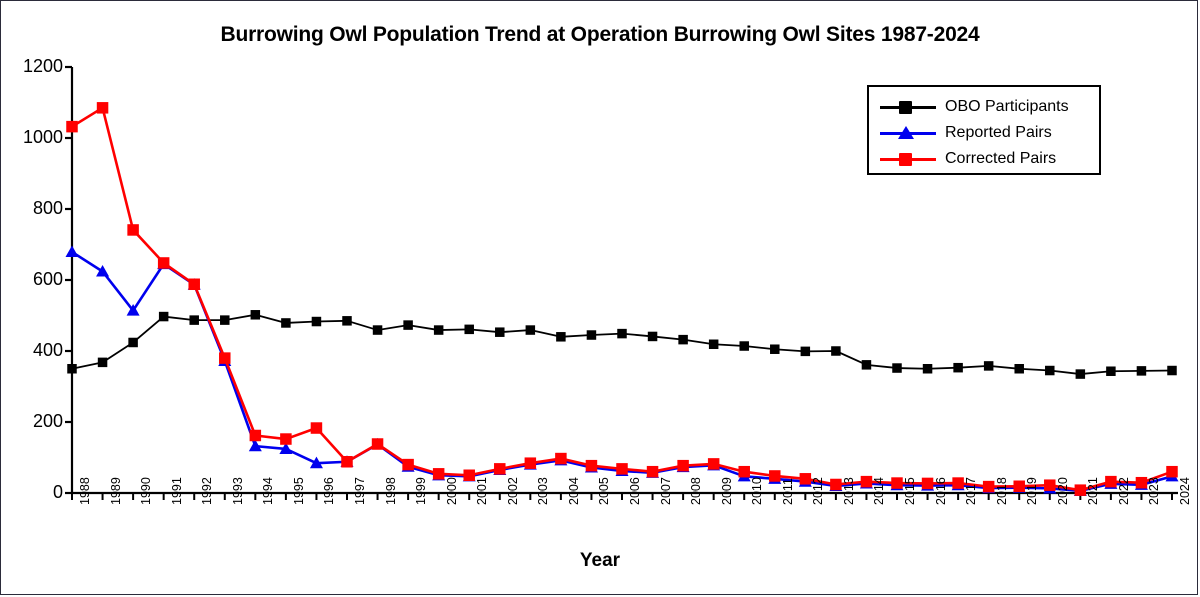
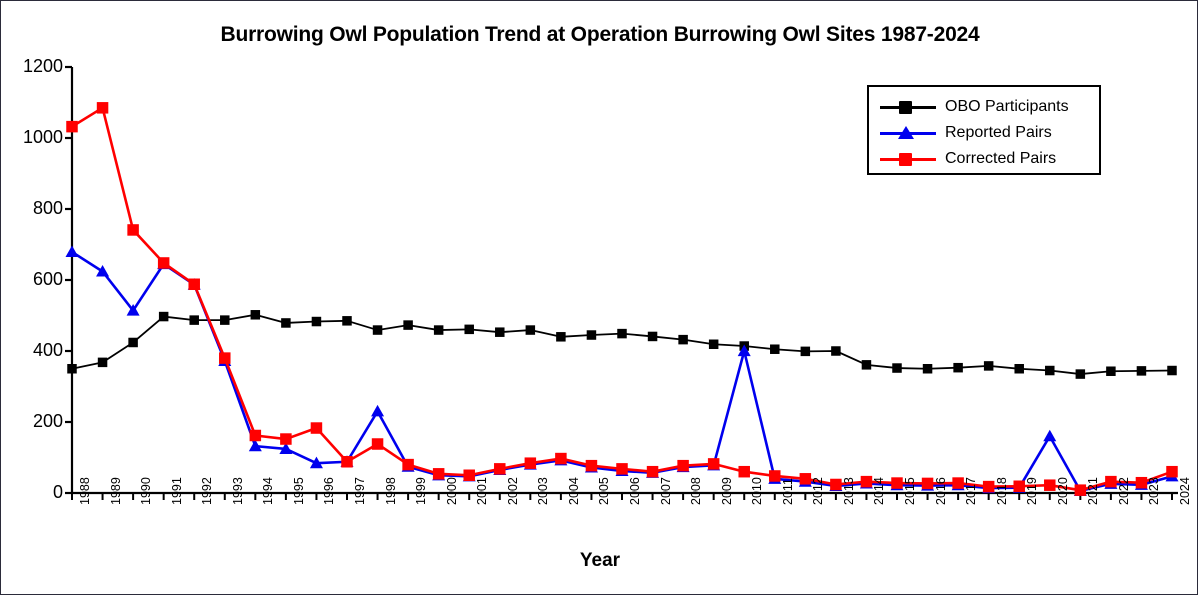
Reported Pairs/1998: 140 -> 230
Reported Pairs/2010: 50 -> 400
Reported Pairs/2020: 10 -> 160
